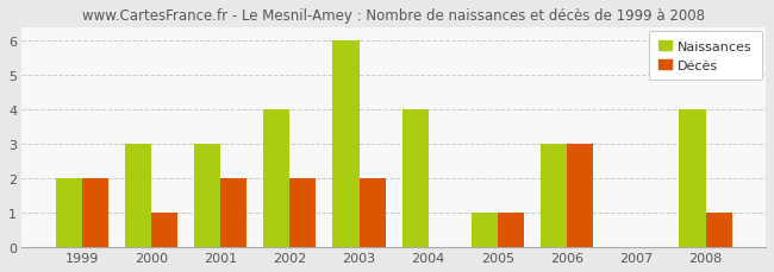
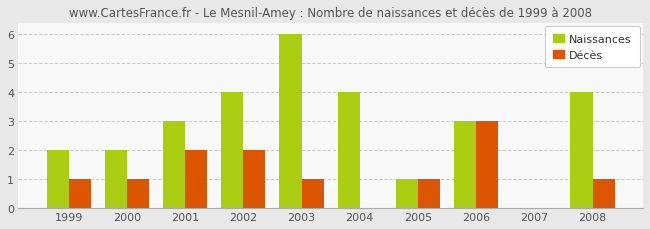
Décès/1999: 2 -> 1
Naissances/2000: 3 -> 2
Décès/2003: 2 -> 1
